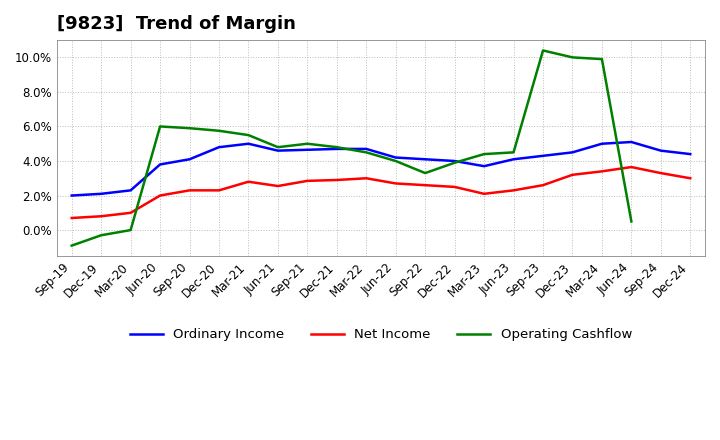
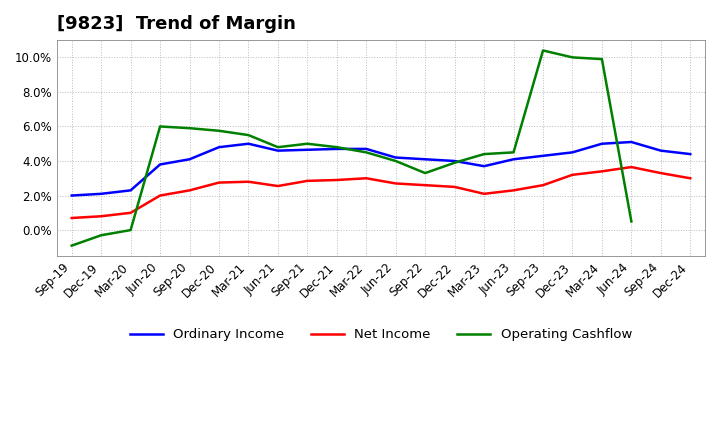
Net Income/Dec-20: 2.3% -> 2.8%
